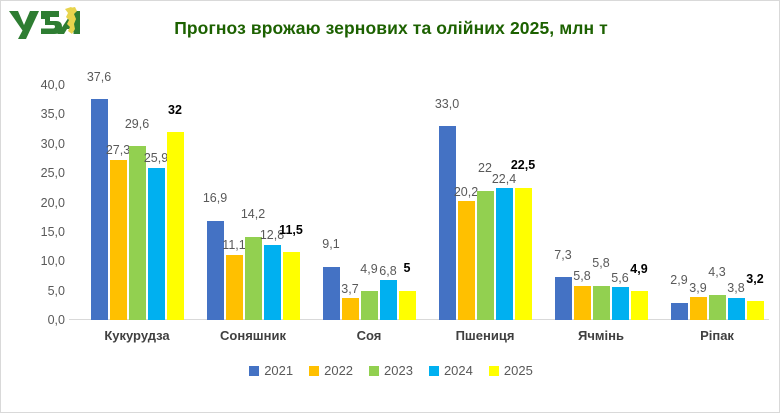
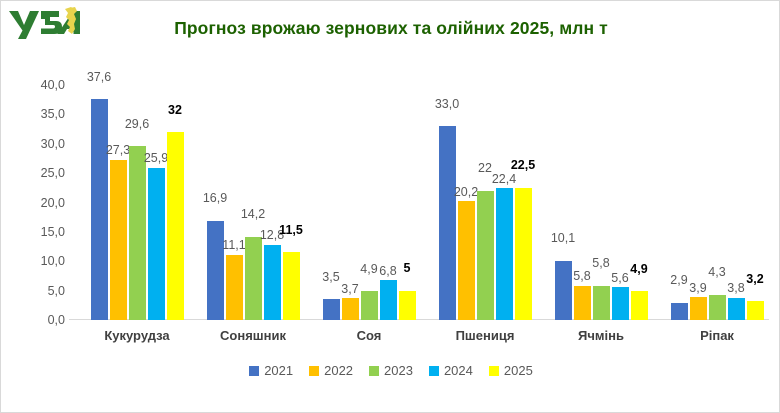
2021/Соя: 9,1 -> 3,5
2021/Ячмінь: 7,3 -> 10,1
